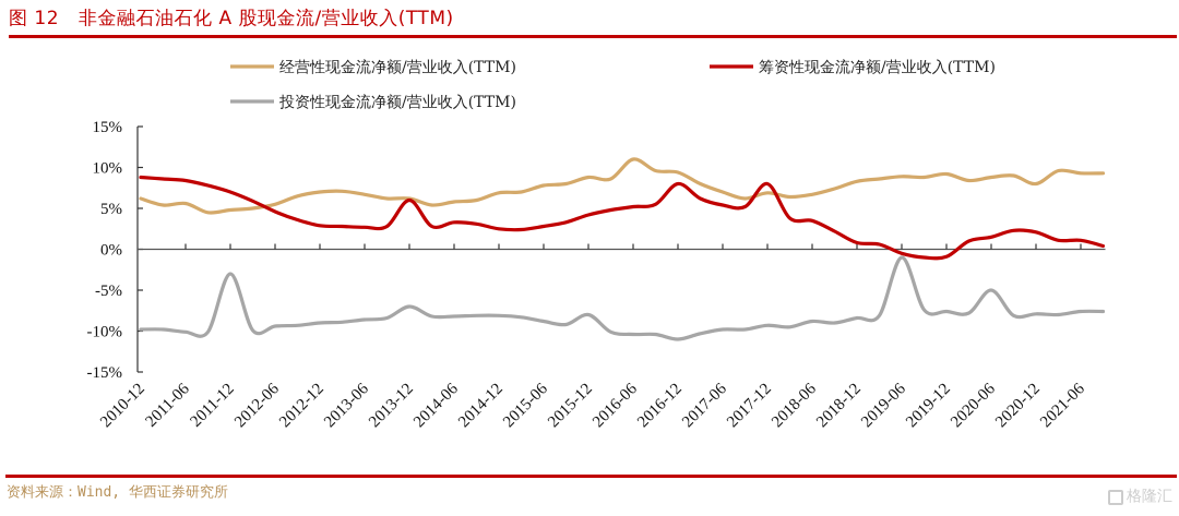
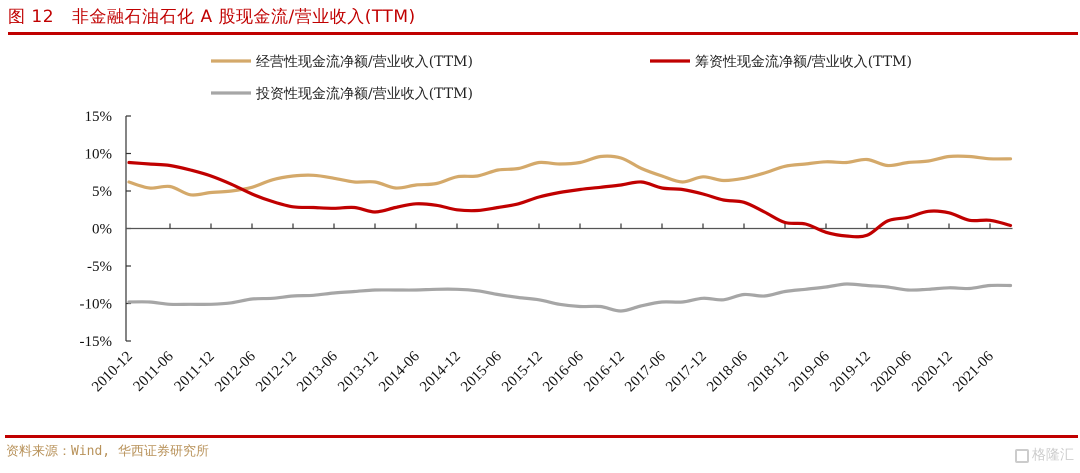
投资性现金流净额/营业收入(TTM)/2011-12: -3% -> -10%
筹资性现金流净额/营业收入(TTM)/2013-12: 6% -> 2%
投资性现金流净额/营业收入(TTM)/2013-12: -7% -> -8%
投资性现金流净额/营业收入(TTM)/2015-12: -8% -> -10%
经营性现金流净额/营业收入(TTM)/2016-06: 11% -> 9%
筹资性现金流净额/营业收入(TTM)/2016-12: 8% -> 6%
筹资性现金流净额/营业收入(TTM)/2017-12: 8% -> 5%
投资性现金流净额/营业收入(TTM)/2019-06: -1% -> -8%
投资性现金流净额/营业收入(TTM)/2020-06: -5% -> -8%
经营性现金流净额/营业收入(TTM)/2020-12: 8% -> 10%
